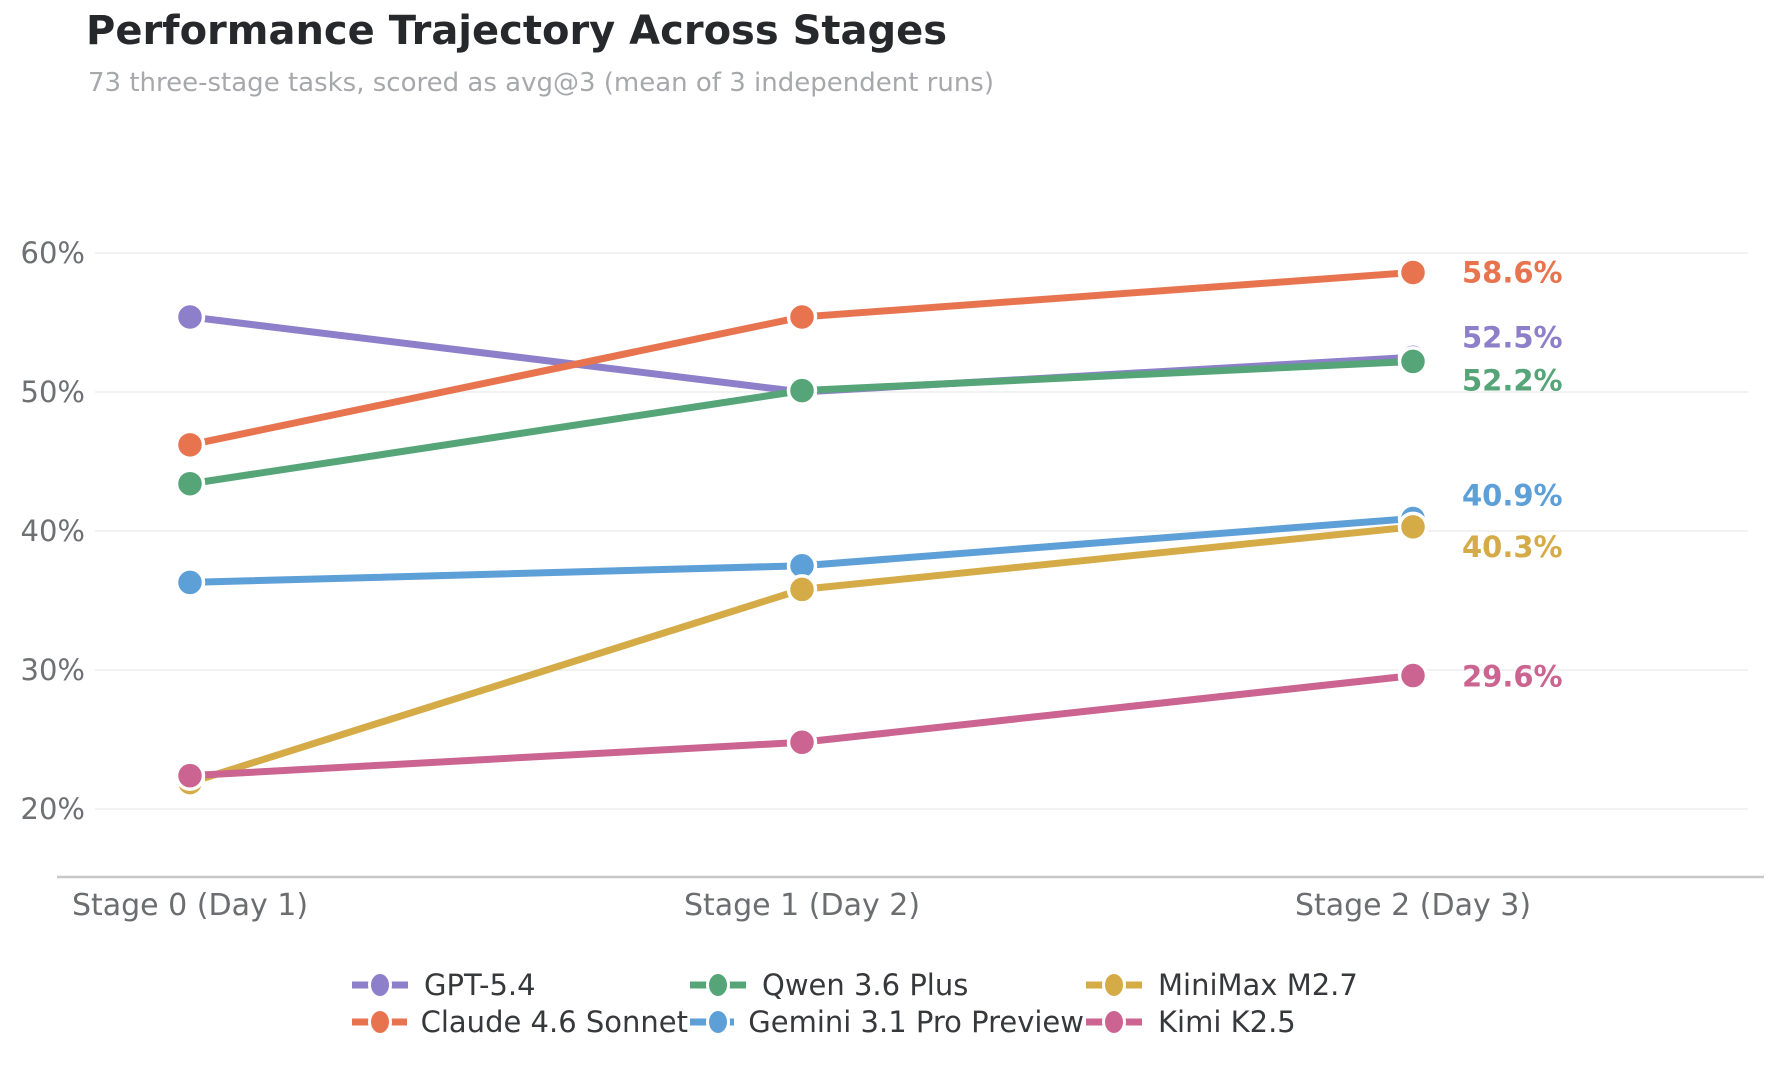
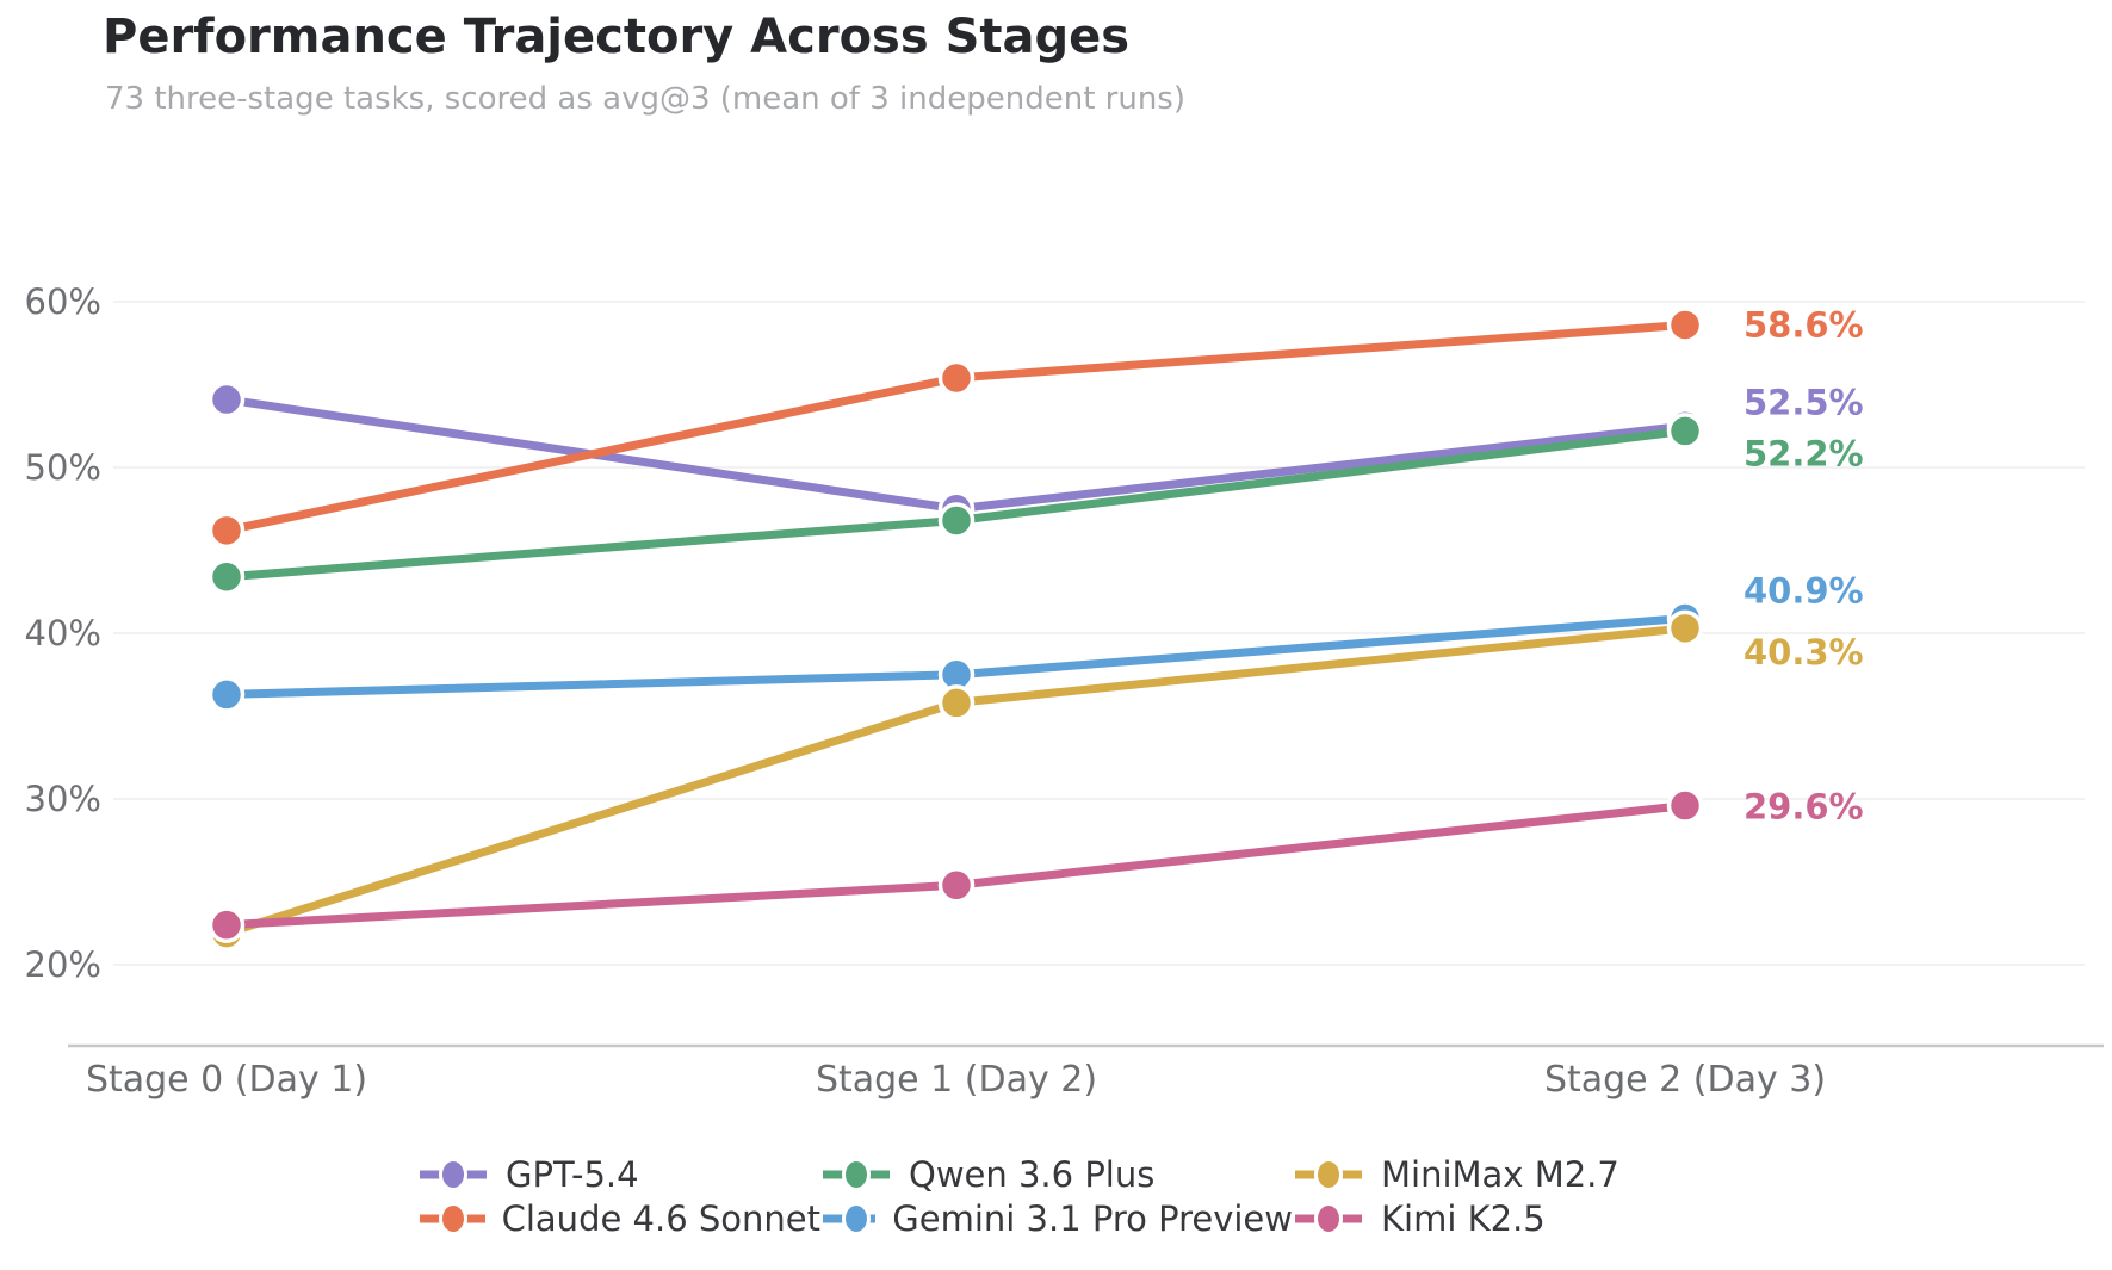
GPT-5.4/Stage 0 (Day 1): 55.4% -> 54.1%
GPT-5.4/Stage 1 (Day 2): 50.0% -> 47.5%
Qwen 3.6 Plus/Stage 1 (Day 2): 50.1% -> 46.8%
